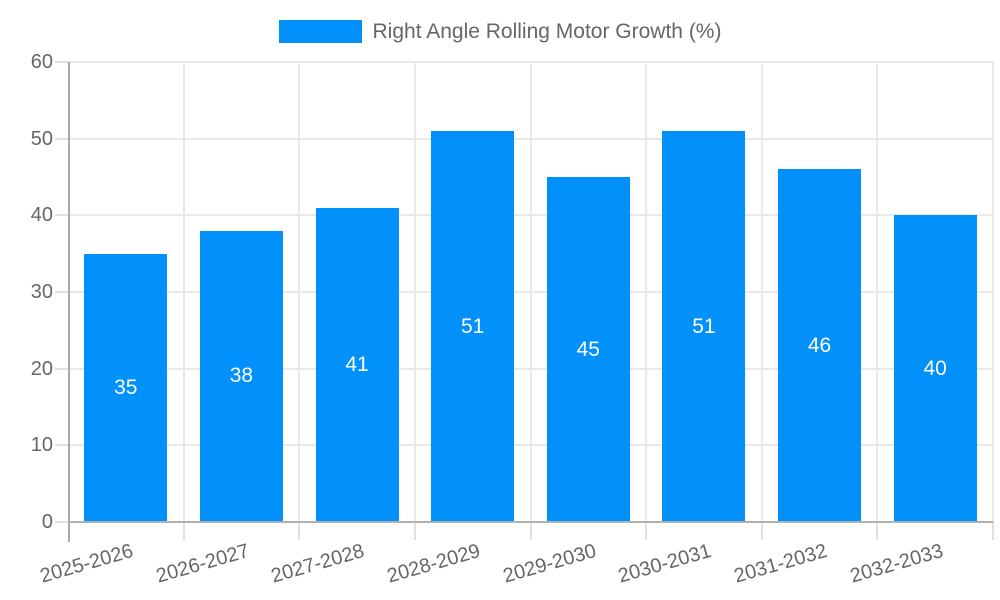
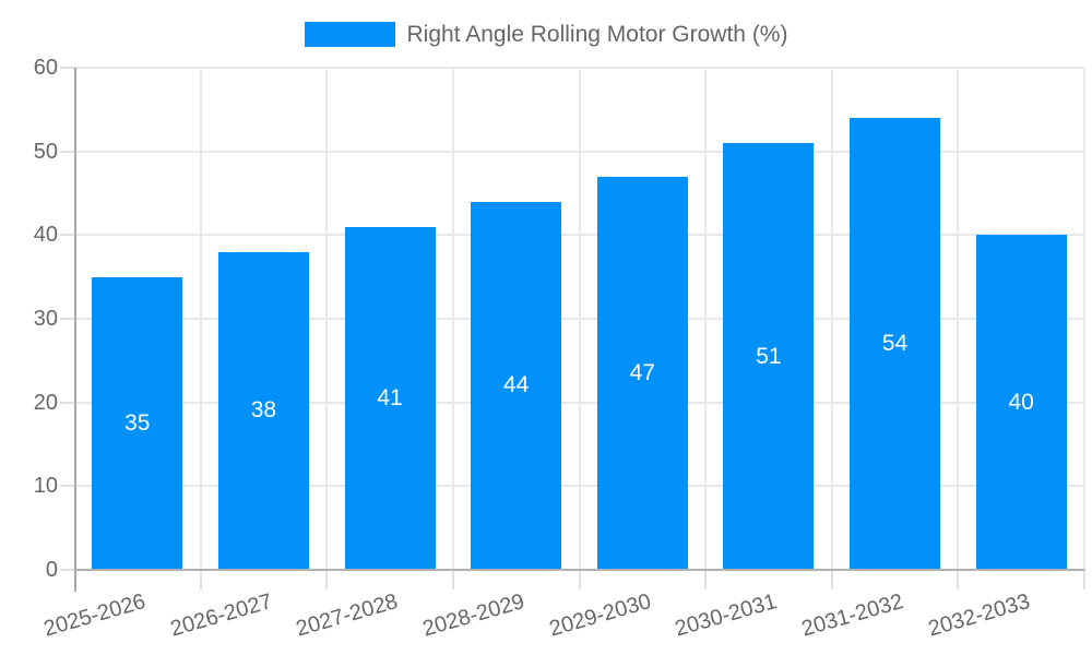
2028-2029: 51 -> 44
2029-2030: 45 -> 47
2031-2032: 46 -> 54
